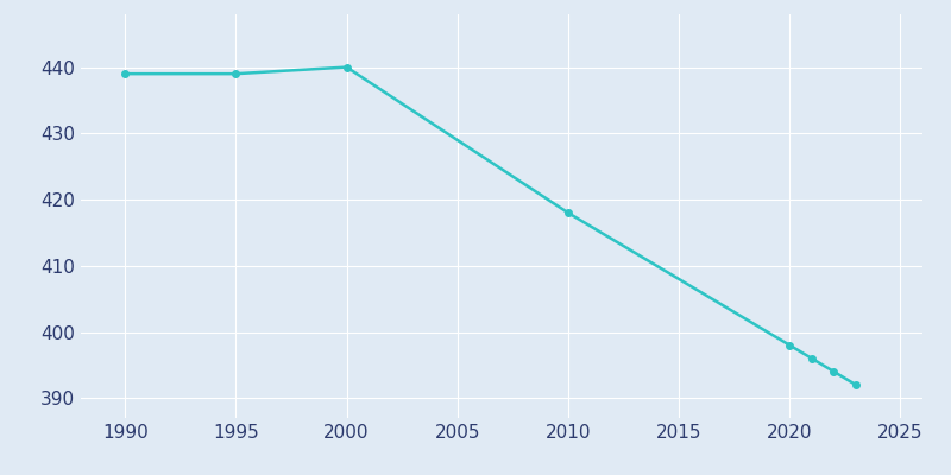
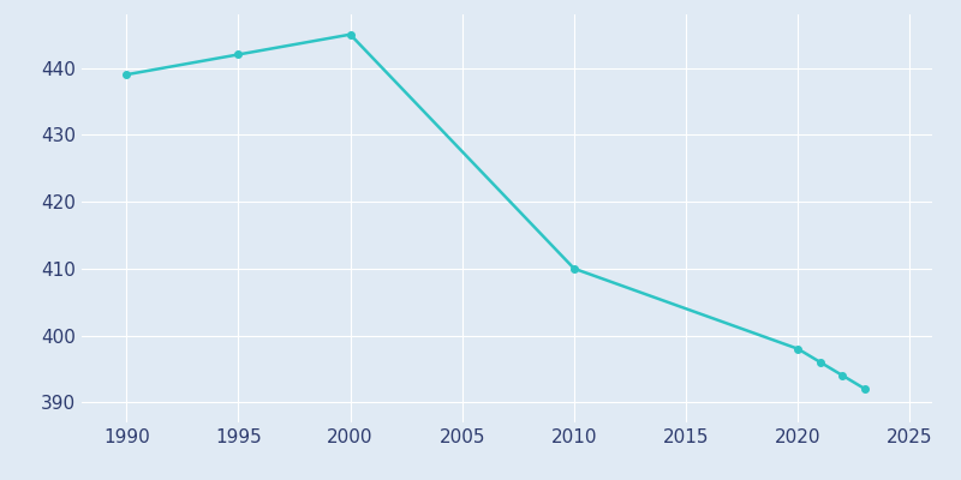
1995: 439 -> 442
2000: 440 -> 445
2010: 418 -> 410
